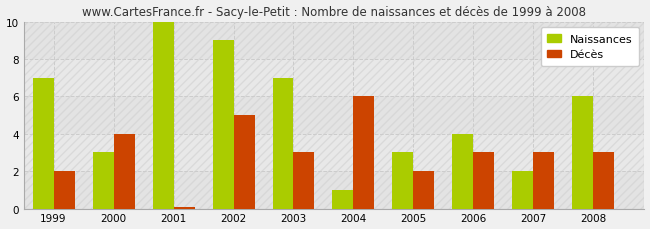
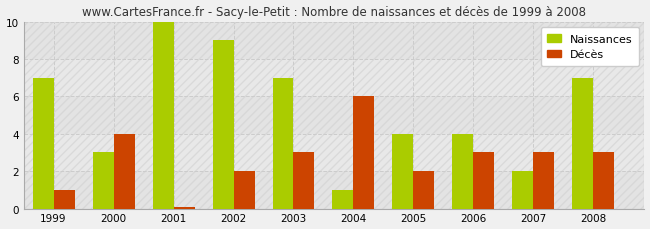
Décès/1999: 2.0 -> 1.0
Décès/2002: 5.0 -> 2.0
Naissances/2005: 3 -> 4
Naissances/2008: 6 -> 7
